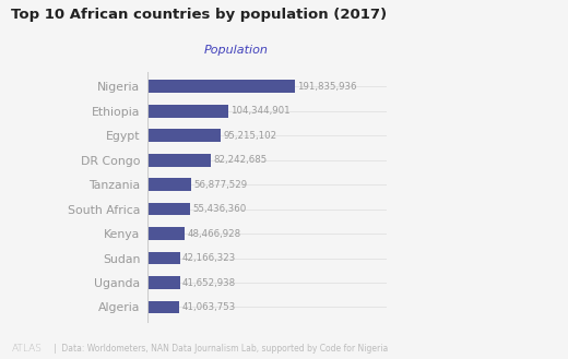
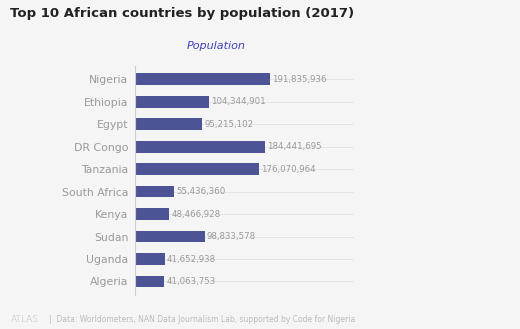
DR Congo: 82,242,685 -> 184,441,695
Tanzania: 56,877,529 -> 176,070,964
Sudan: 42,166,323 -> 98,833,578
